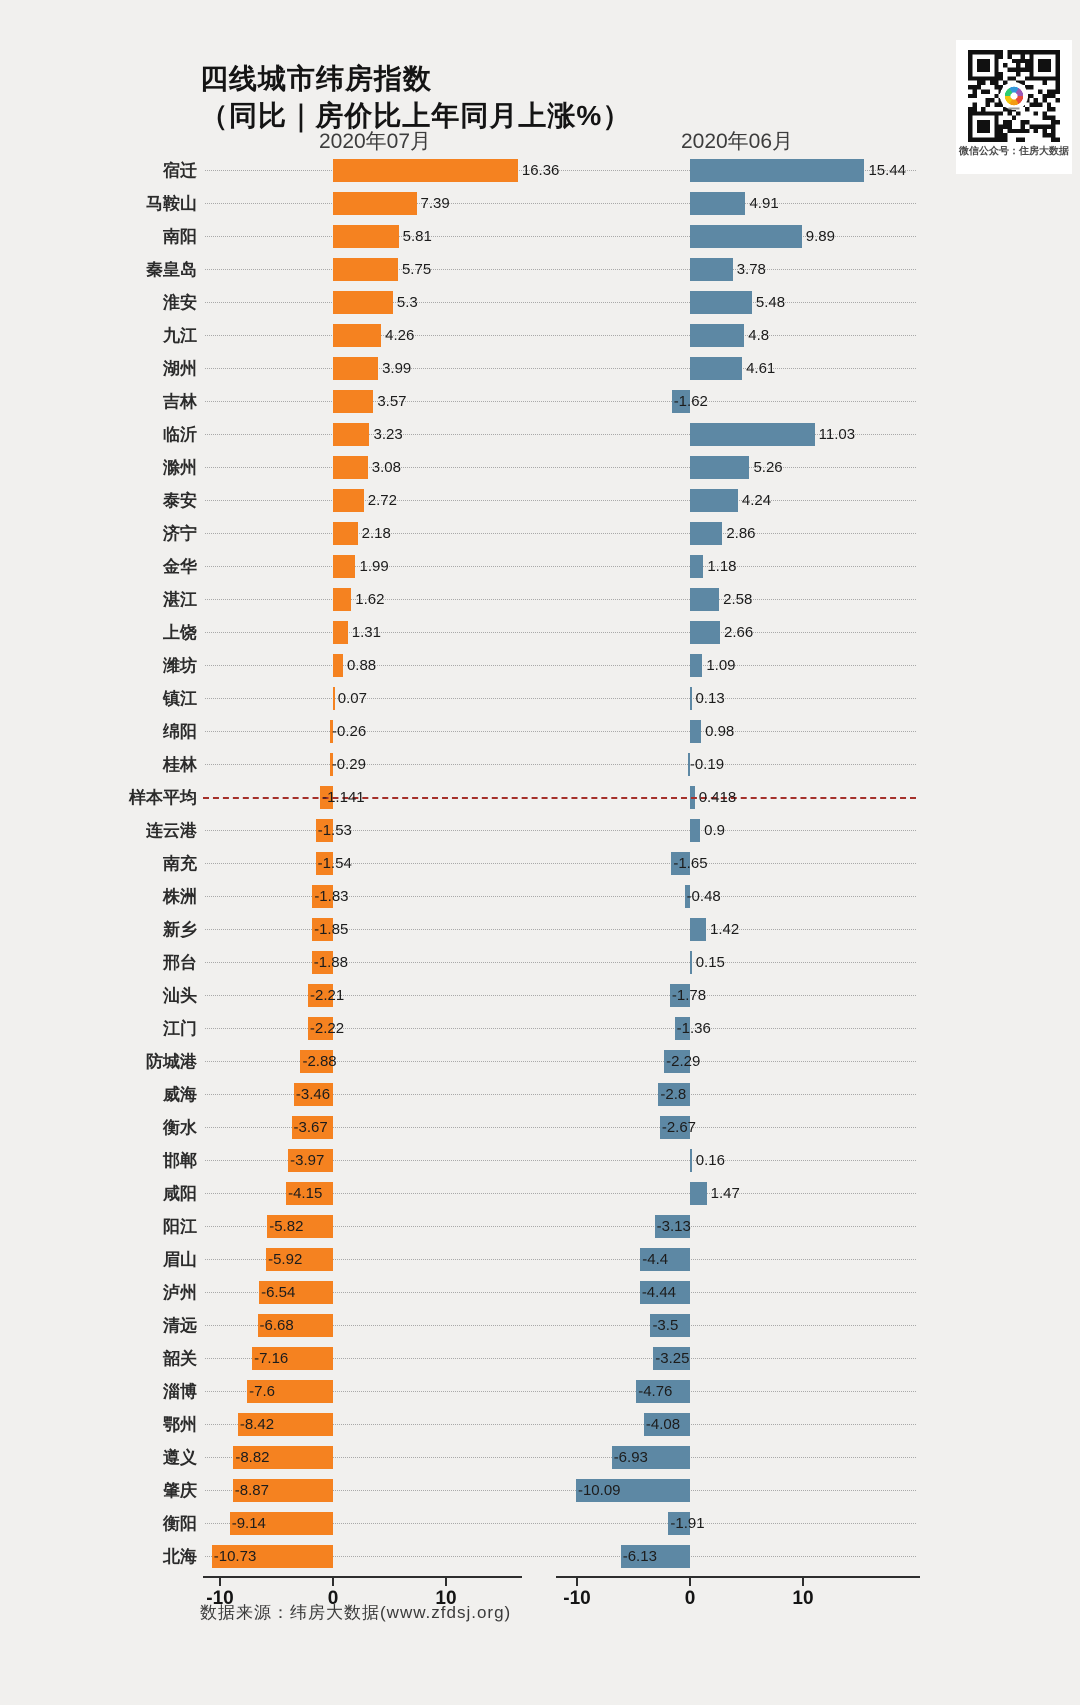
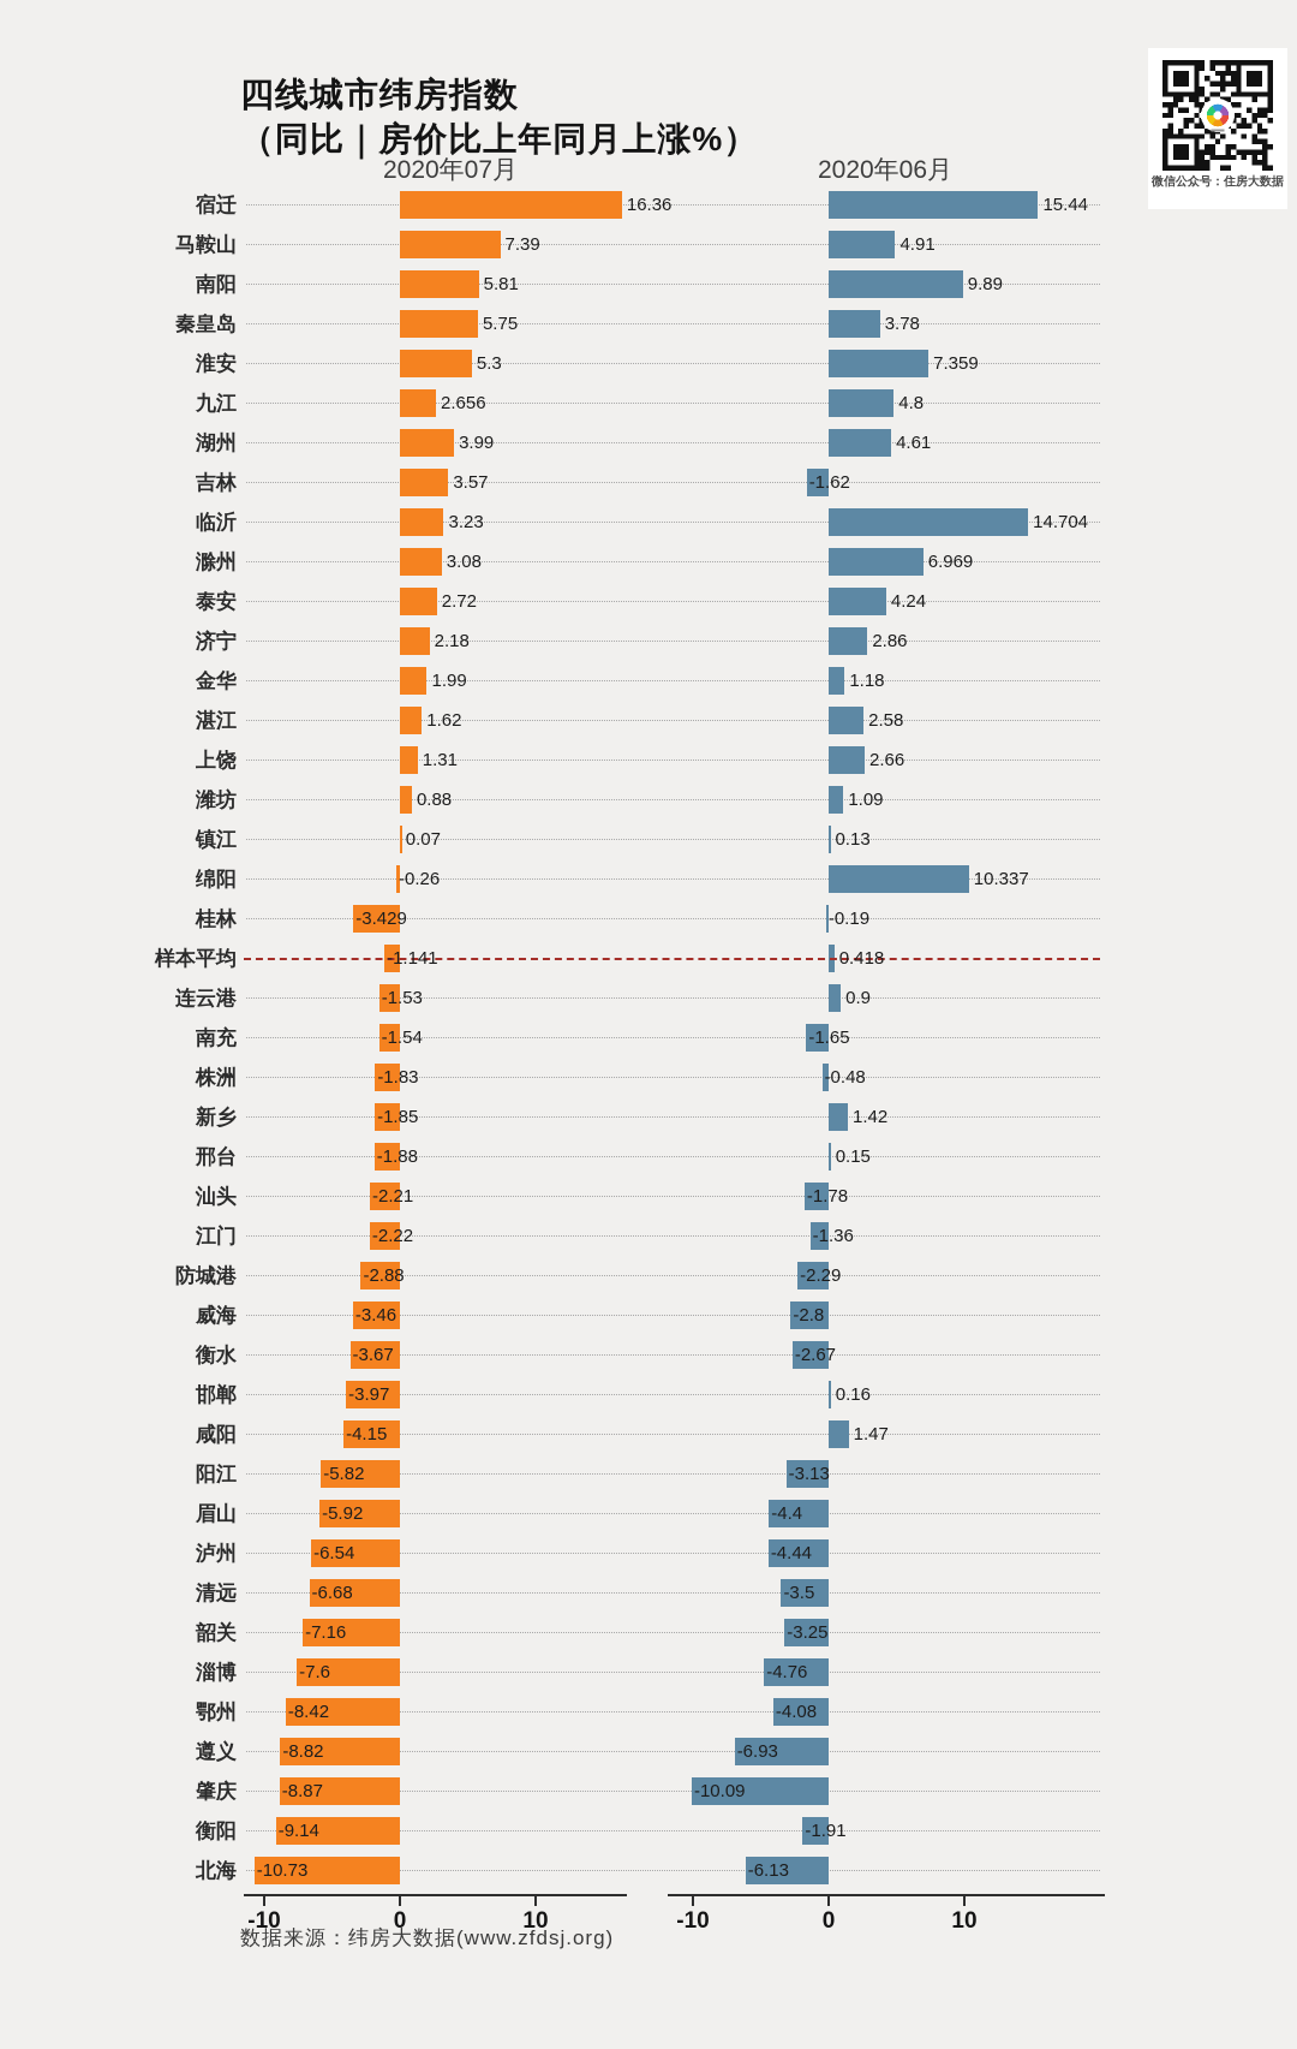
2020年06月/淮安: 5.48 -> 7.359
2020年07月/九江: 4.26 -> 2.656
2020年06月/临沂: 11.03 -> 14.704
2020年06月/滁州: 5.26 -> 6.969
2020年06月/绵阳: 0.98 -> 10.337
2020年07月/桂林: -0.29 -> -3.429
